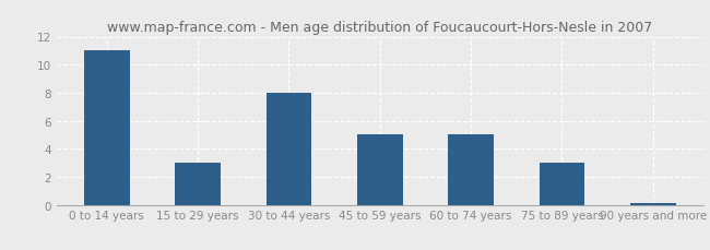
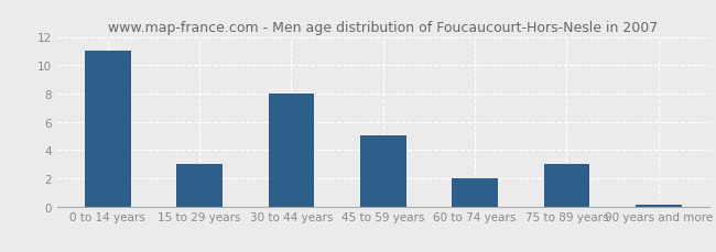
60 to 74 years: 5.0 -> 2.0
